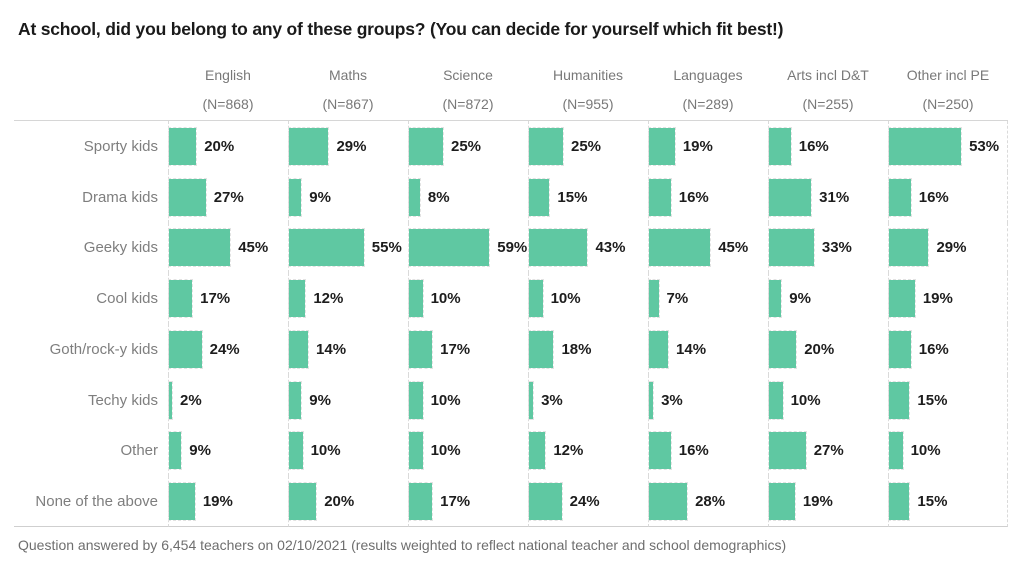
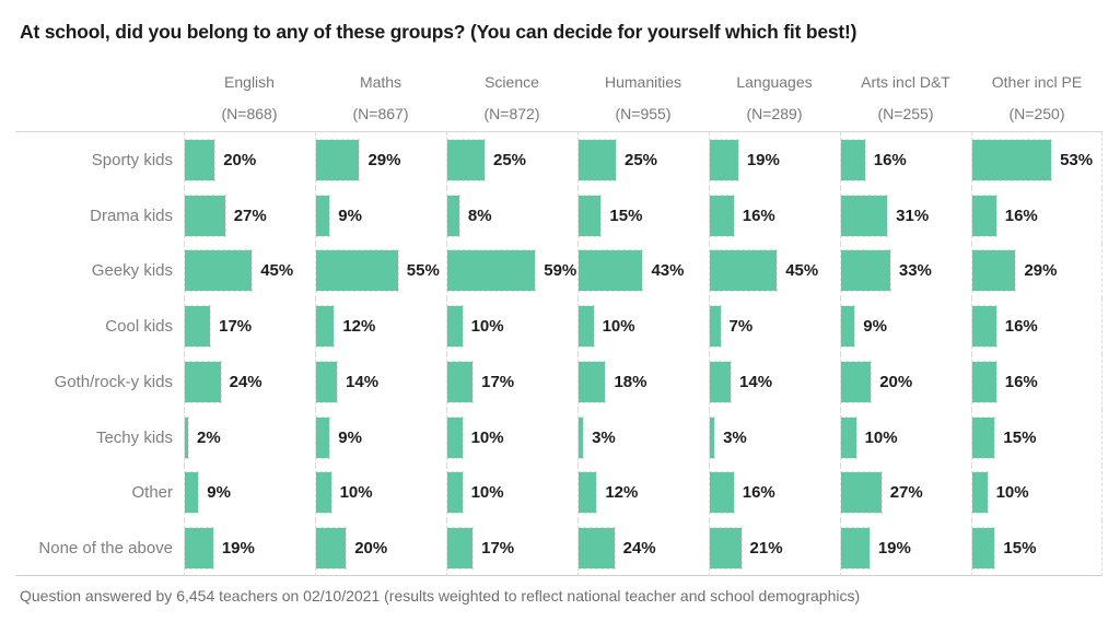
Other incl PE/Cool kids: 19% -> 16%
Languages/None of the above: 28% -> 21%
